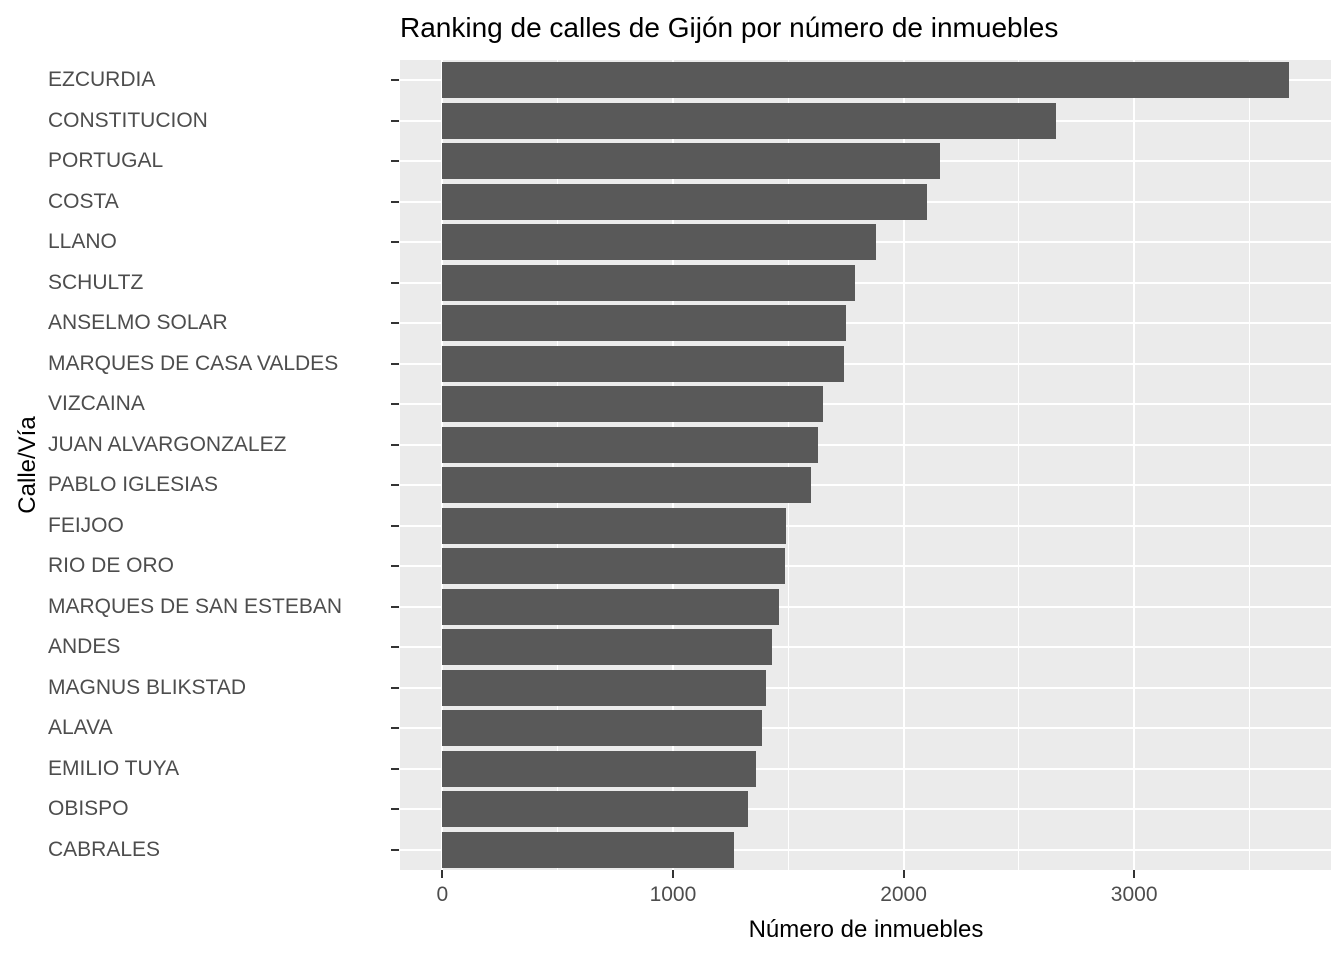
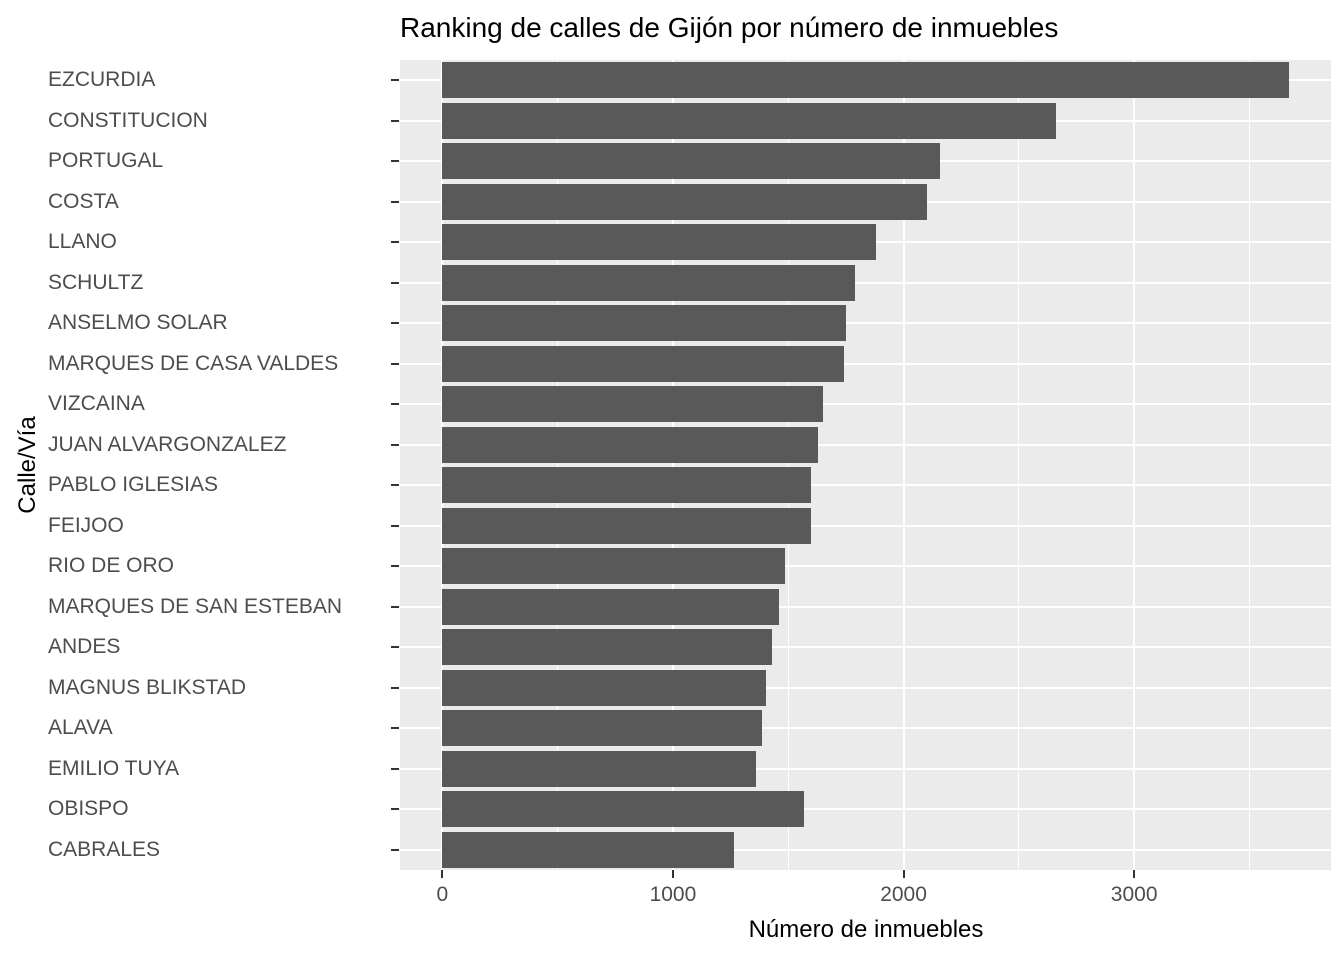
FEIJOO: 1490 -> 1600
OBISPO: 1320 -> 1570
